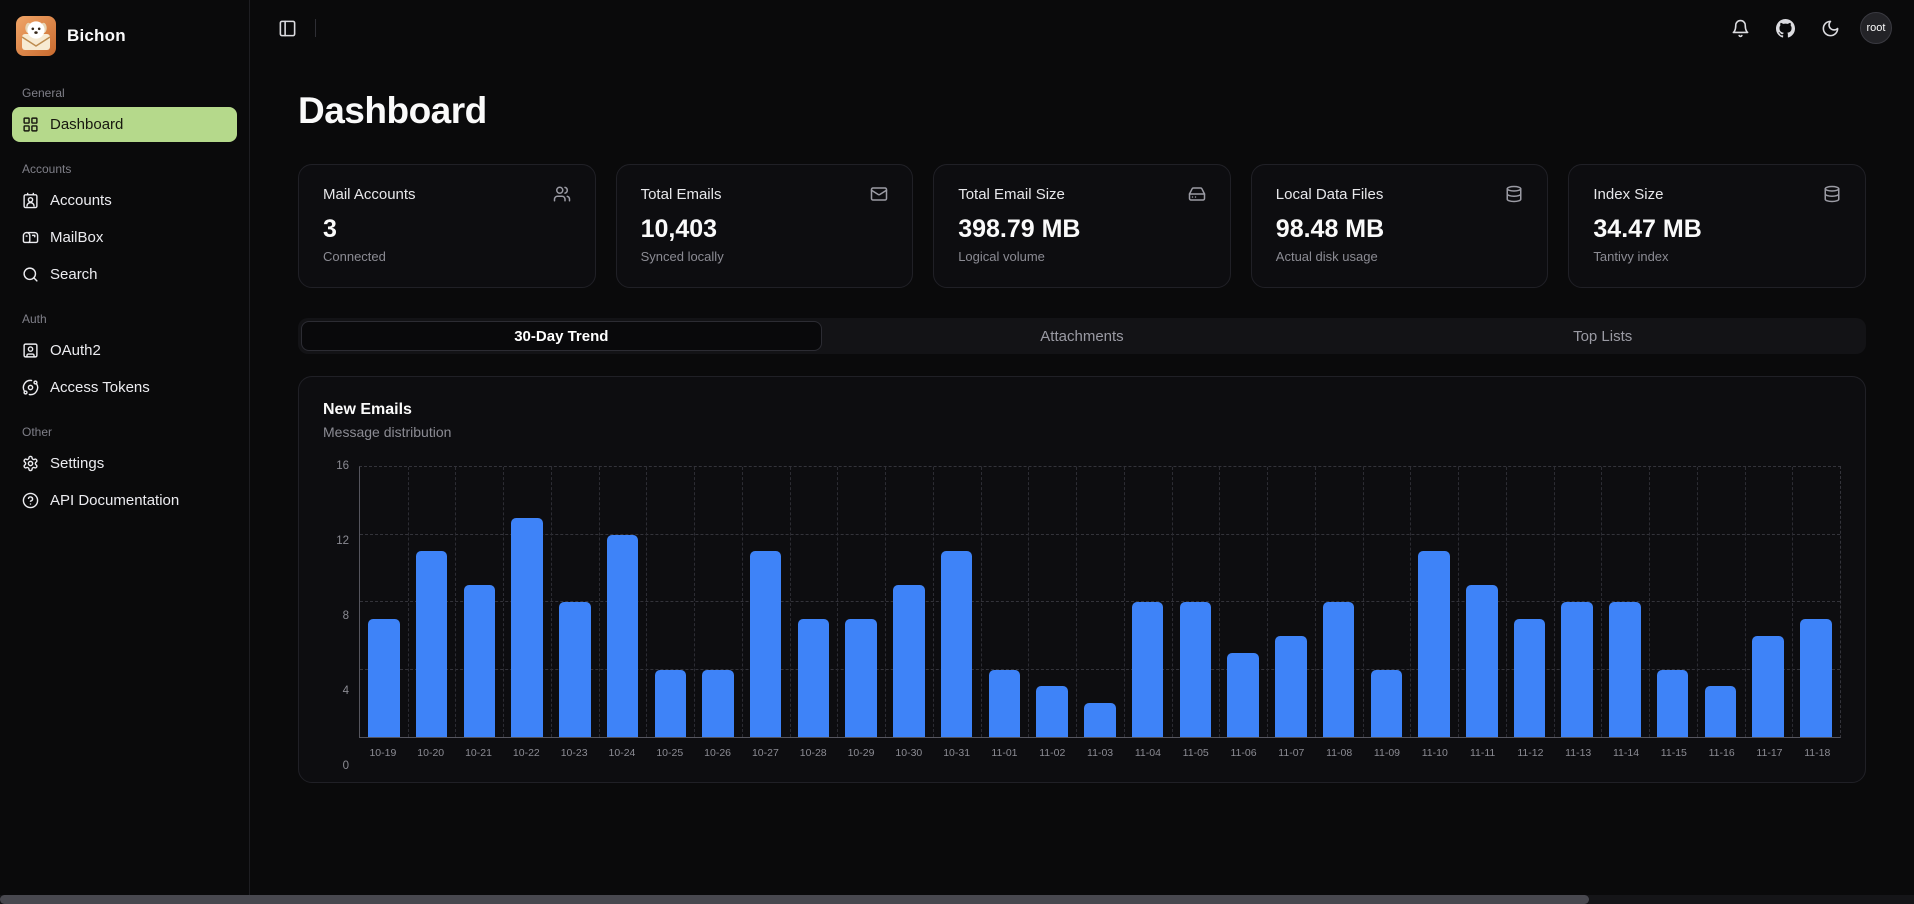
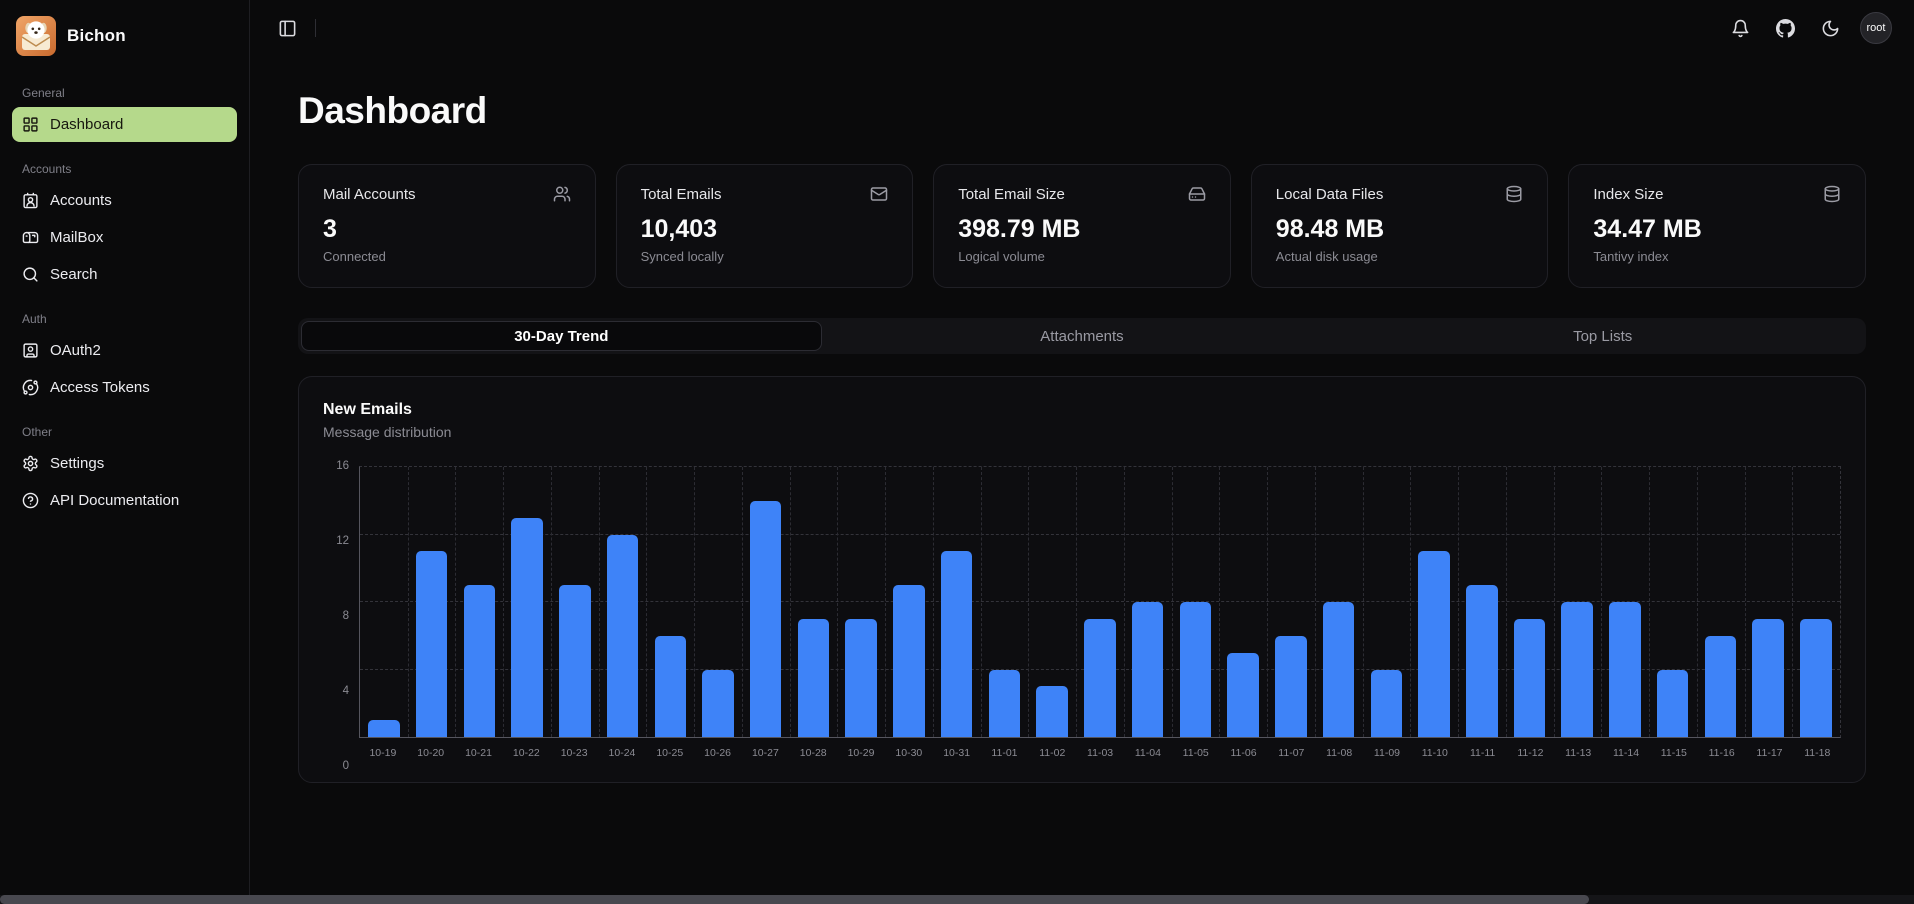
10-19: 7 -> 1
10-23: 8 -> 9
10-25: 4 -> 6
10-27: 11 -> 14
11-03: 2 -> 7
11-16: 3 -> 6
11-17: 6 -> 7
